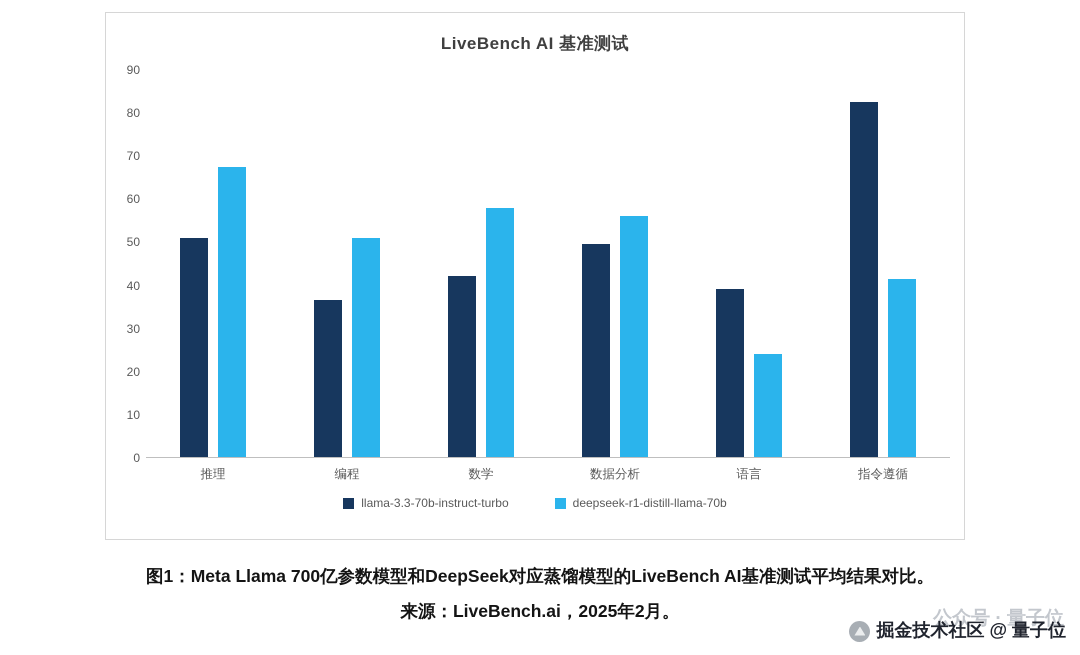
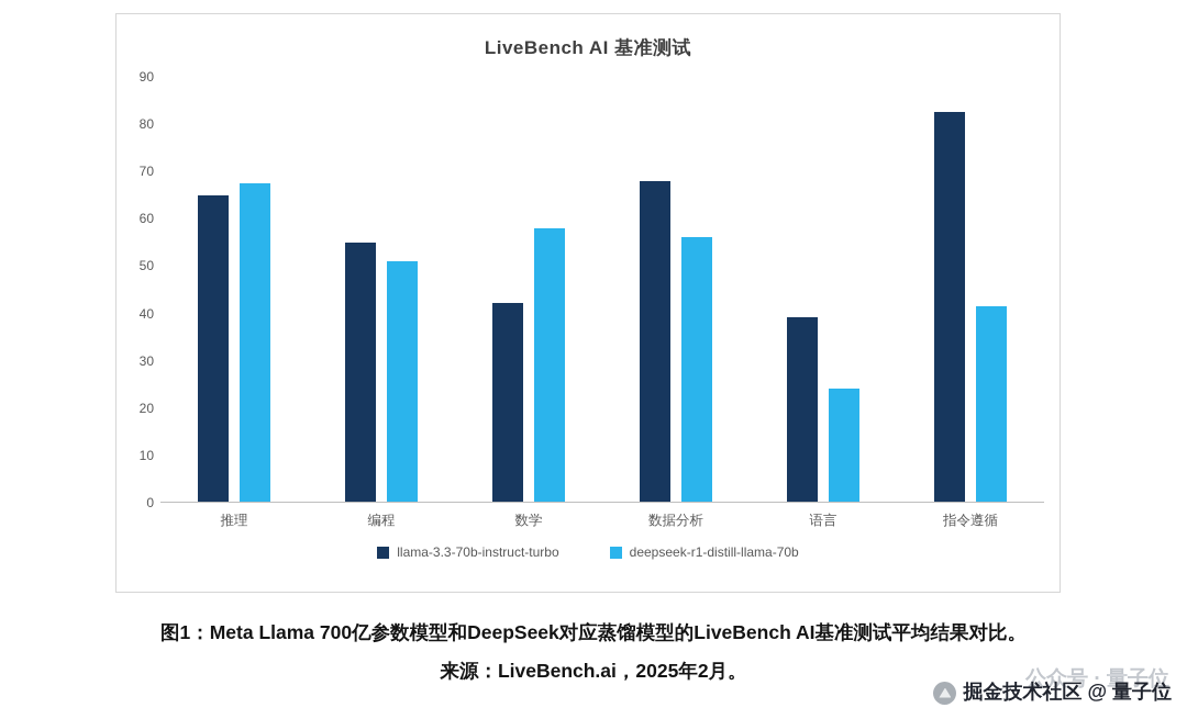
llama-3.3-70b-instruct-turbo/推理: 51 -> 65
llama-3.3-70b-instruct-turbo/编程: 36 -> 55
llama-3.3-70b-instruct-turbo/数据分析: 50 -> 68
